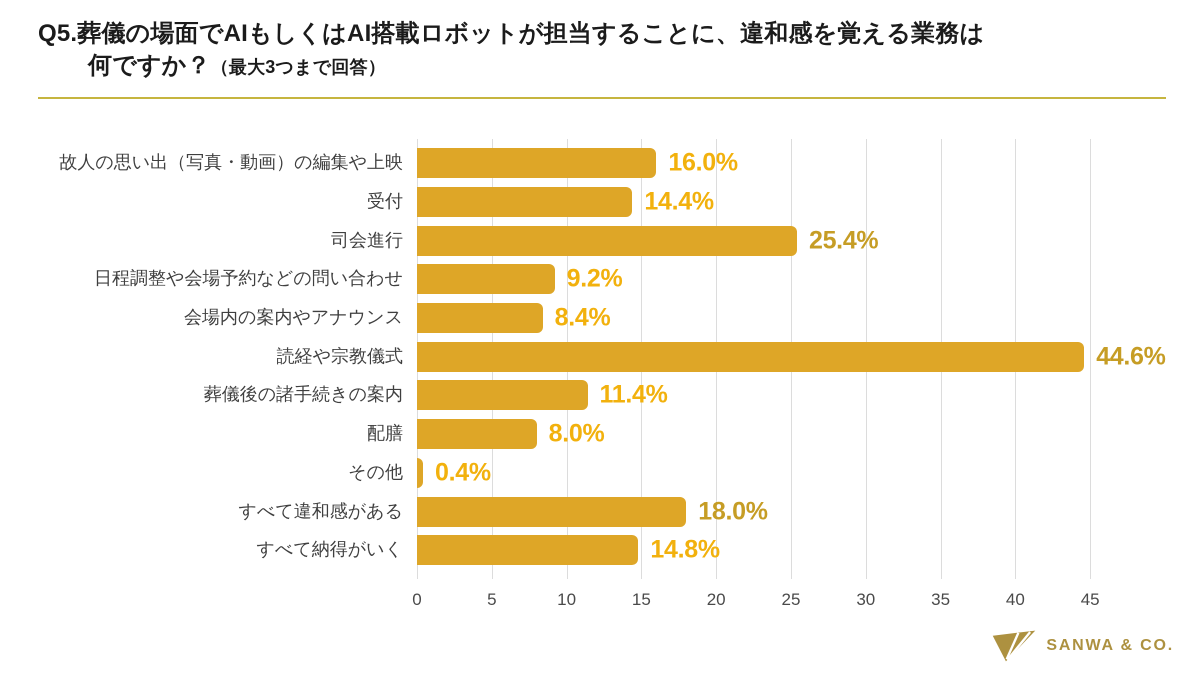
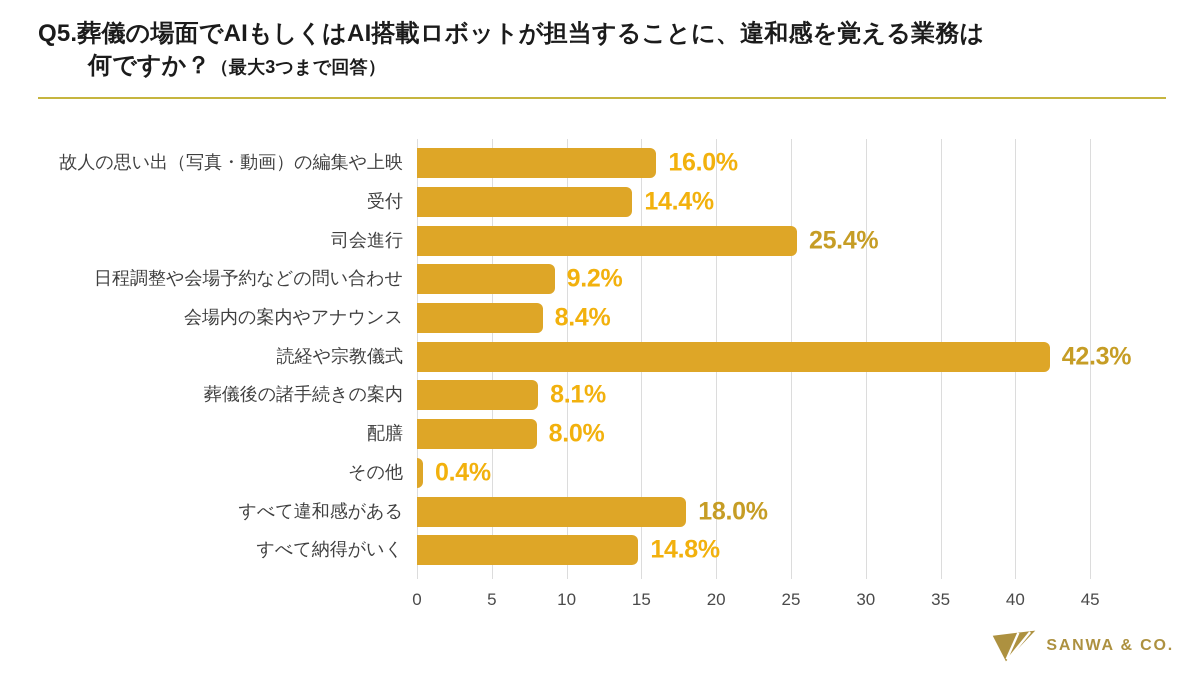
読経や宗教儀式: 44.6% -> 42.3%
葬儀後の諸手続きの案内: 11.4% -> 8.1%
